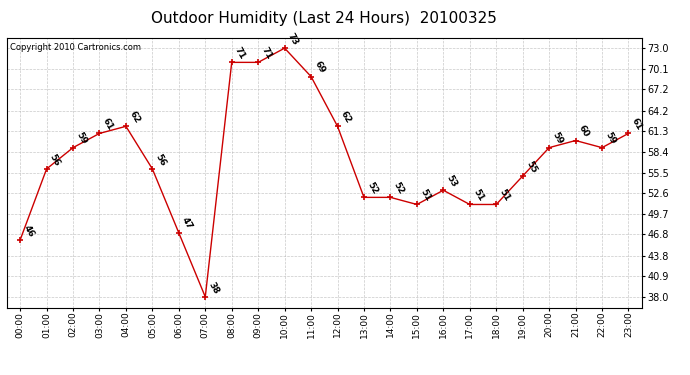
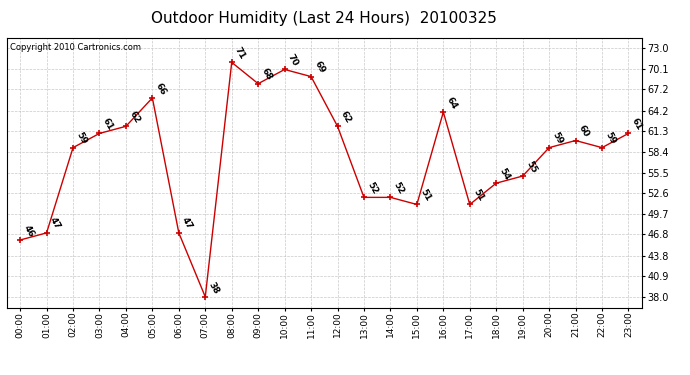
01:00: 56 -> 47
05:00: 56 -> 66
09:00: 71 -> 68
10:00: 73 -> 70
16:00: 53 -> 64
18:00: 51 -> 54
